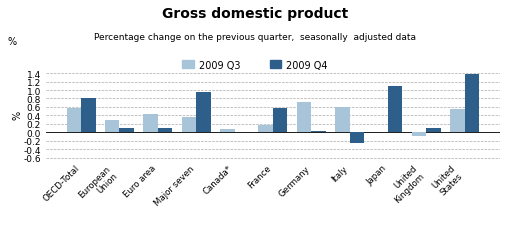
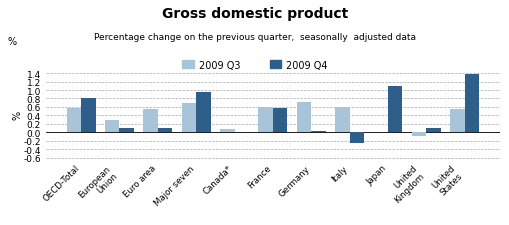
2009 Q3/Euro area: 0.42 -> 0.55
2009 Q3/Major seven: 0.35 -> 0.70
2009 Q3/France: 0.17 -> 0.60
